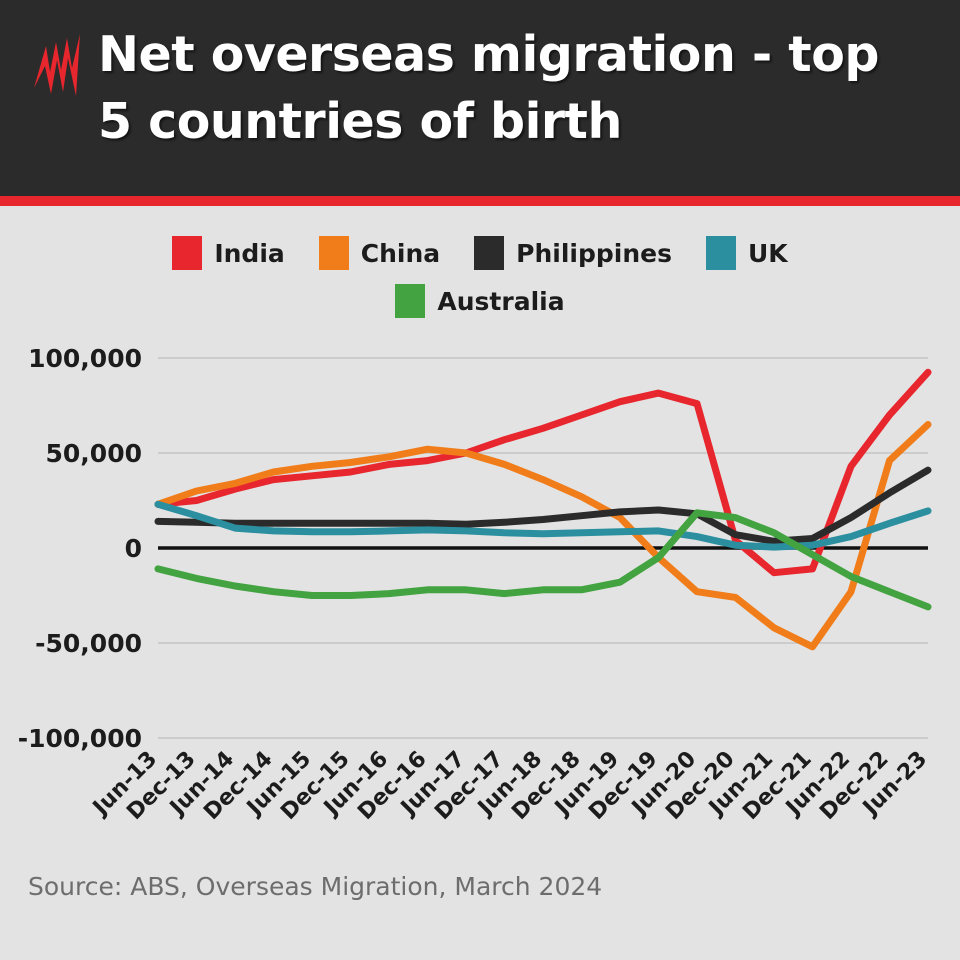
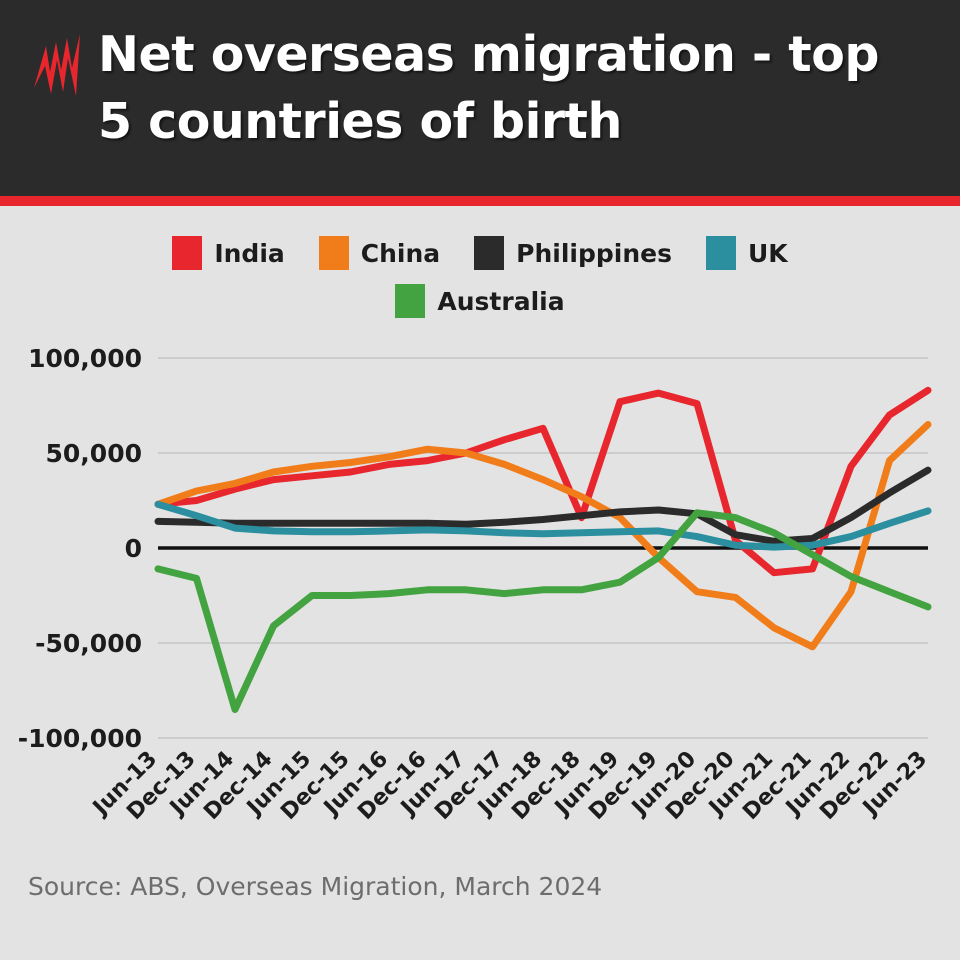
Australia/Jun-14: -20000 -> -85000
Australia/Dec-14: -23000 -> -41000
India/Dec-18: 70000 -> 16000
India/Jun-23: 92000 -> 83000
